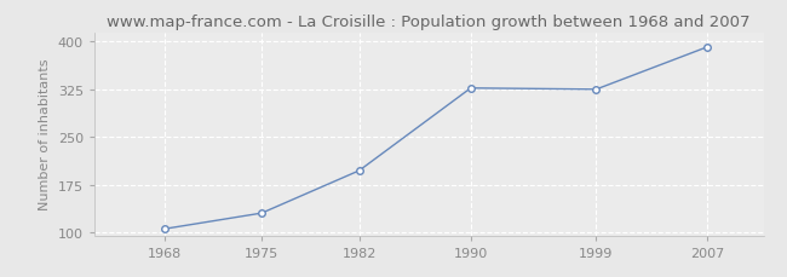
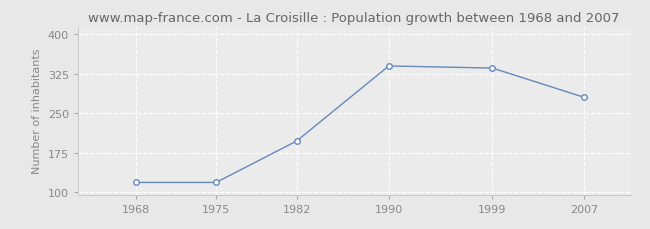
1968: 105 -> 118
1975: 130 -> 118
1990: 327 -> 340
1999: 325 -> 336
2007: 392 -> 280
